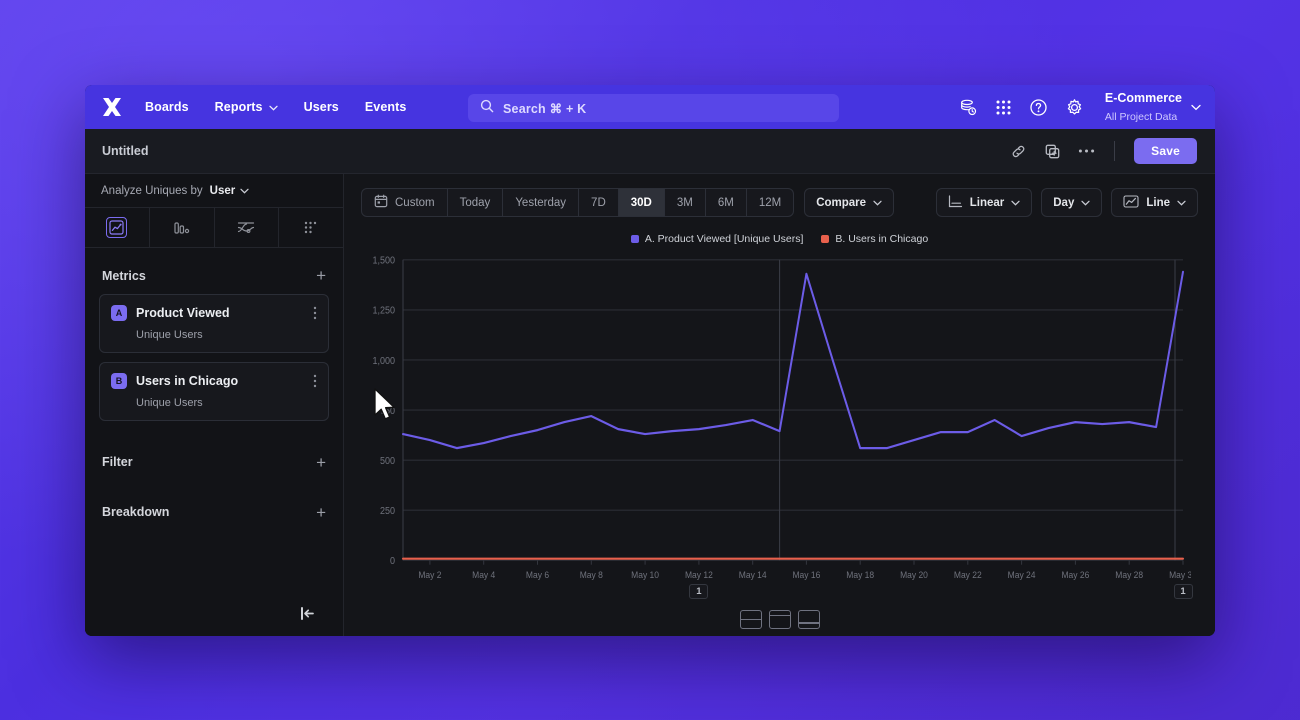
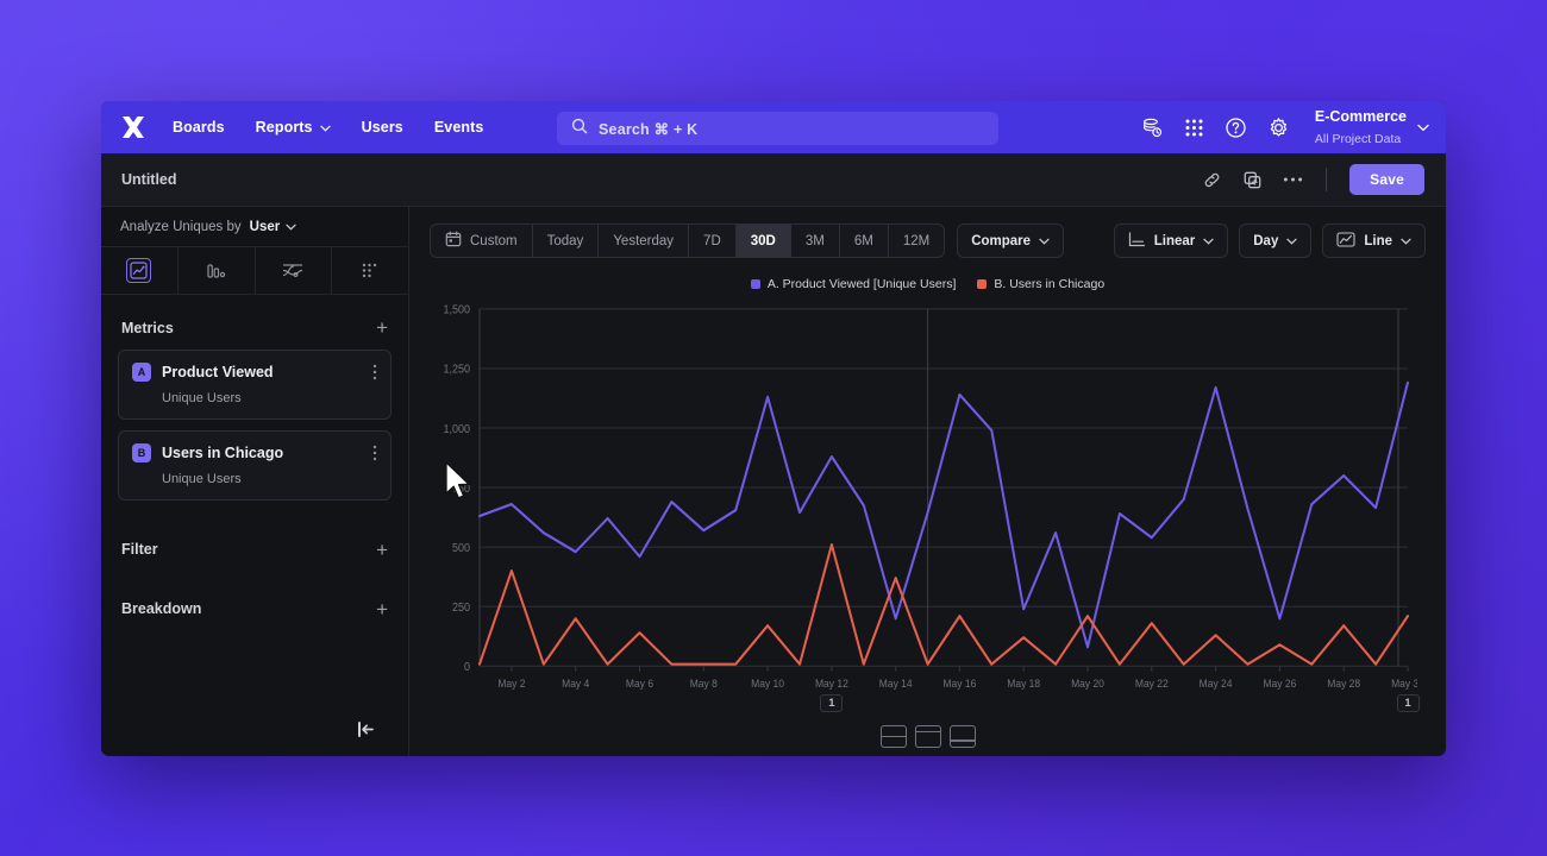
A. Product Viewed [Unique Users]/May 2: 600 -> 680
B. Users in Chicago/May 2: 10 -> 400
A. Product Viewed [Unique Users]/May 4: 580 -> 480
B. Users in Chicago/May 4: 10 -> 200
A. Product Viewed [Unique Users]/May 6: 650 -> 460
B. Users in Chicago/May 6: 10 -> 140
A. Product Viewed [Unique Users]/May 8: 720 -> 570
A. Product Viewed [Unique Users]/May 10: 630 -> 1130
B. Users in Chicago/May 10: 10 -> 170
A. Product Viewed [Unique Users]/May 12: 660 -> 880
B. Users in Chicago/May 12: 10 -> 510
A. Product Viewed [Unique Users]/May 14: 700 -> 200
B. Users in Chicago/May 14: 10 -> 370
A. Product Viewed [Unique Users]/May 16: 1430 -> 1140
B. Users in Chicago/May 16: 10 -> 210
A. Product Viewed [Unique Users]/May 18: 560 -> 240
B. Users in Chicago/May 18: 10 -> 120
A. Product Viewed [Unique Users]/May 20: 600 -> 80
B. Users in Chicago/May 20: 10 -> 210
A. Product Viewed [Unique Users]/May 22: 640 -> 540
B. Users in Chicago/May 22: 10 -> 180
A. Product Viewed [Unique Users]/May 24: 620 -> 1170
B. Users in Chicago/May 24: 10 -> 130
A. Product Viewed [Unique Users]/May 26: 690 -> 200
B. Users in Chicago/May 26: 10 -> 90
A. Product Viewed [Unique Users]/May 28: 690 -> 800
B. Users in Chicago/May 28: 10 -> 170
A. Product Viewed [Unique Users]/May 30: 1440 -> 1190
B. Users in Chicago/May 30: 10 -> 210
